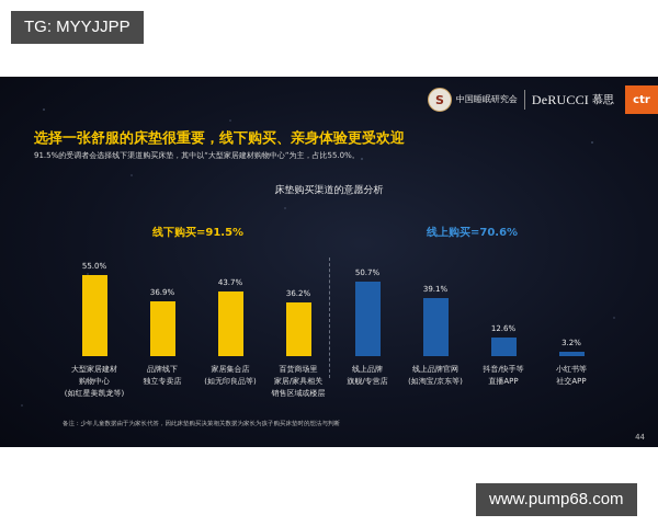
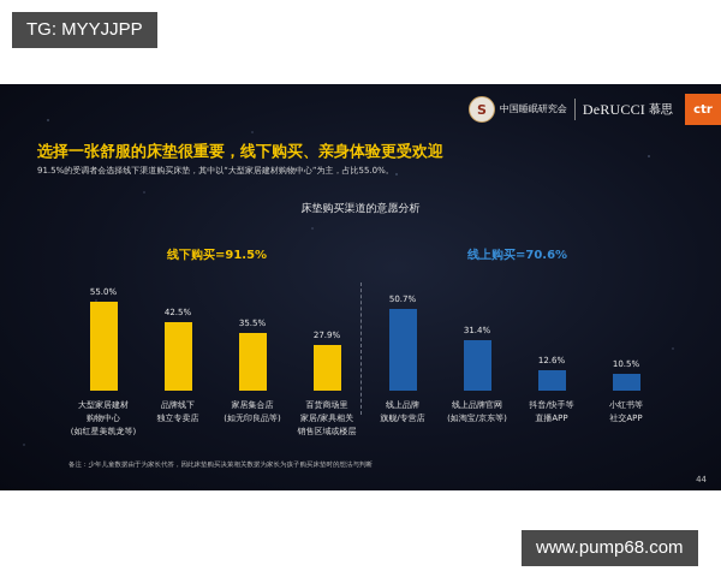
品牌线下独立专卖店: 36.9% -> 42.5%
家居集合店(如无印良品等): 43.7% -> 35.5%
百货商场里家居/家具相关销售区域或楼层: 36.2% -> 27.9%
线上品牌官网(如淘宝/京东等): 39.1% -> 31.4%
小红书等社交APP: 3.2% -> 10.5%
